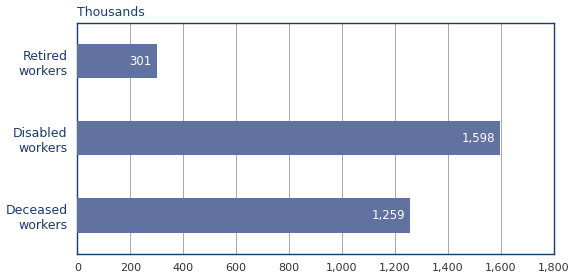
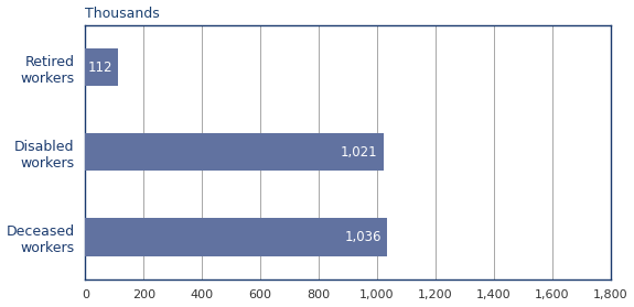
Retired workers: 301 -> 112
Disabled workers: 1,598 -> 1,021
Deceased workers: 1,259 -> 1,036
